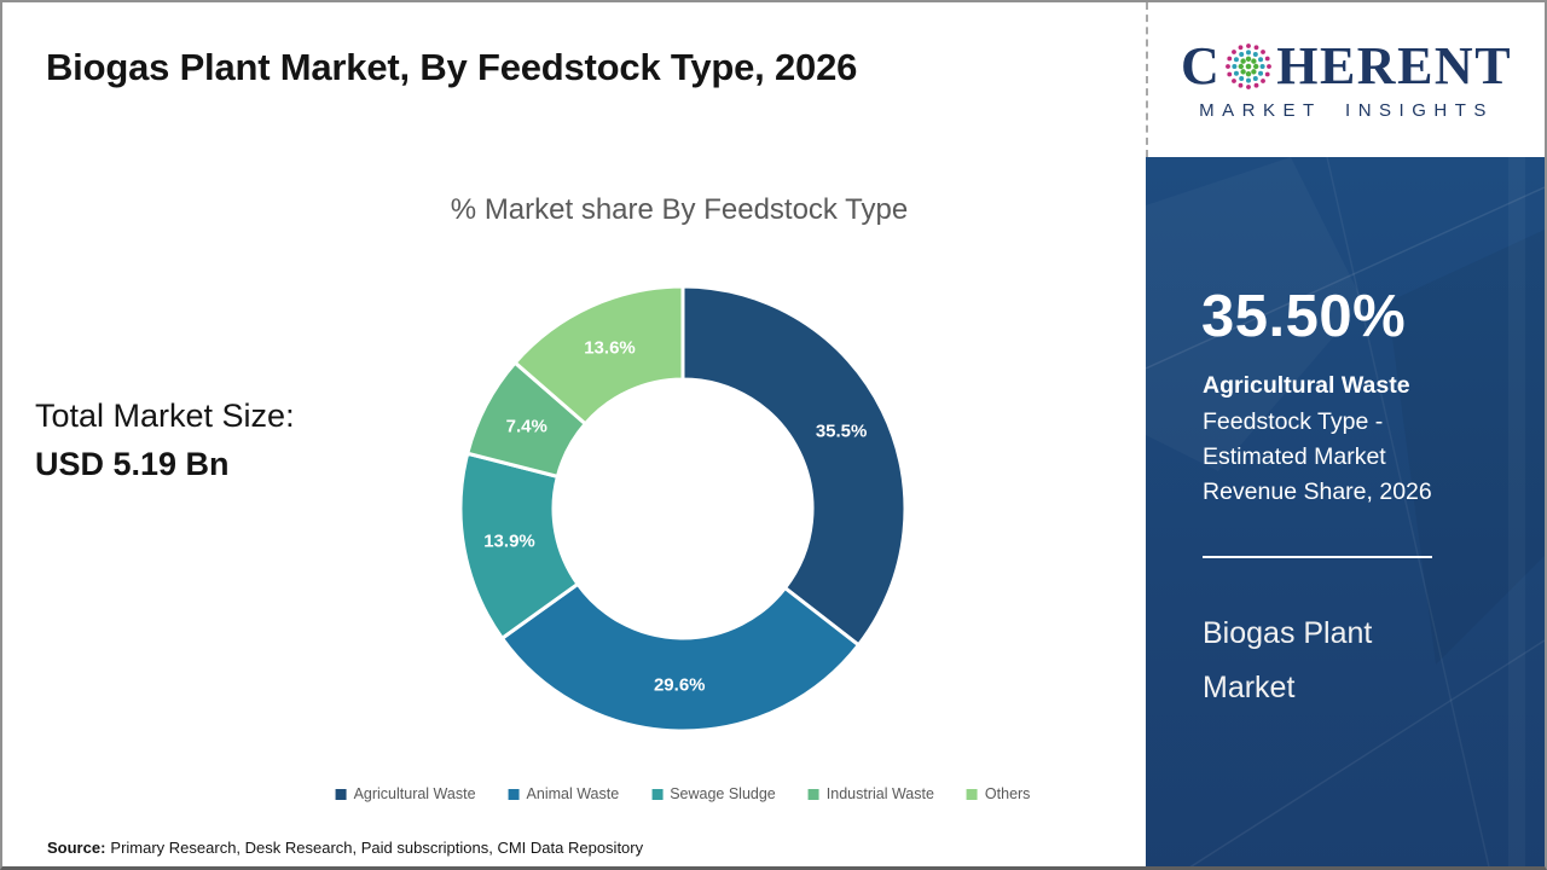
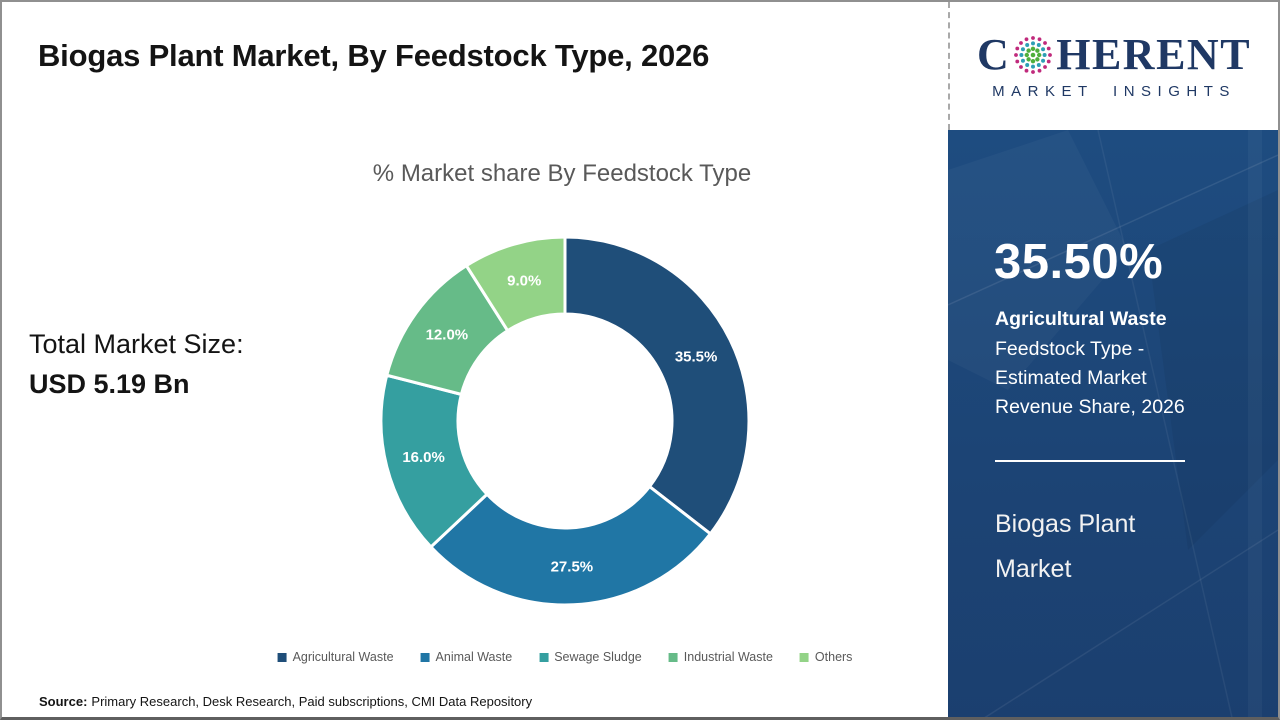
Animal Waste: 29.6% -> 27.5%
Sewage Sludge: 13.9% -> 16.0%
Industrial Waste: 7.4% -> 12.0%
Others: 13.6% -> 9.0%
